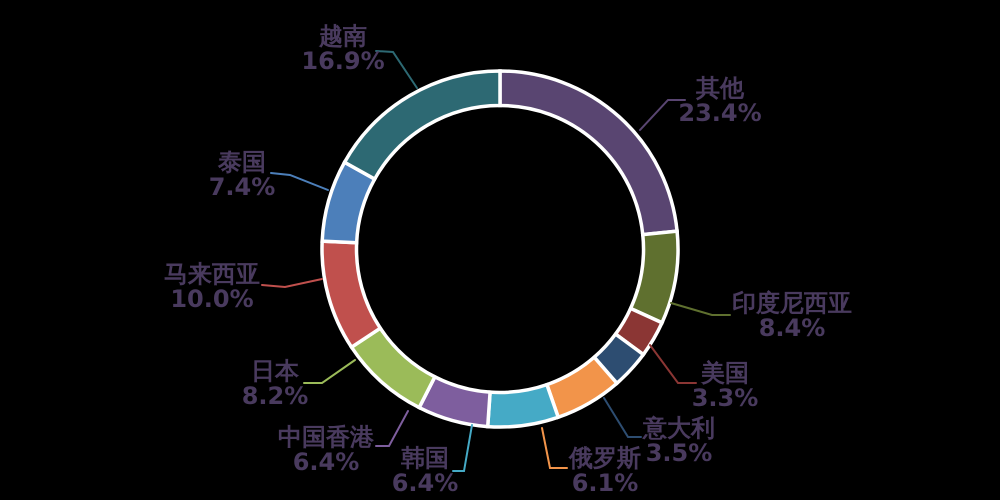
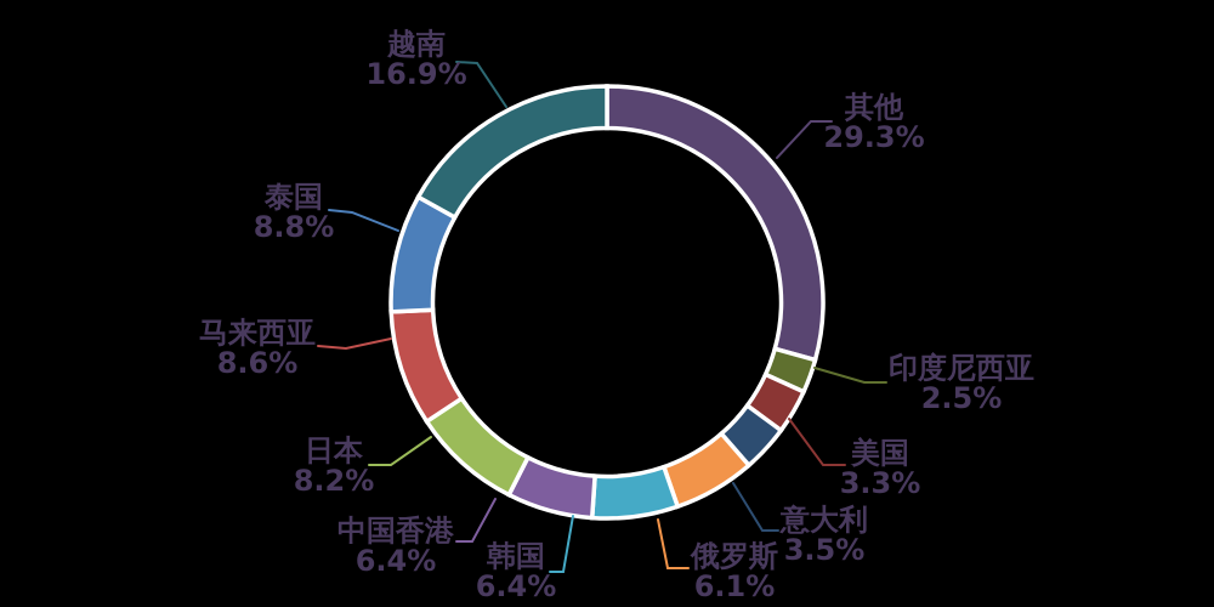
其他: 23.4% -> 29.3%
印度尼西亚: 8.4% -> 2.5%
马来西亚: 10.0% -> 8.6%
泰国: 7.4% -> 8.8%
